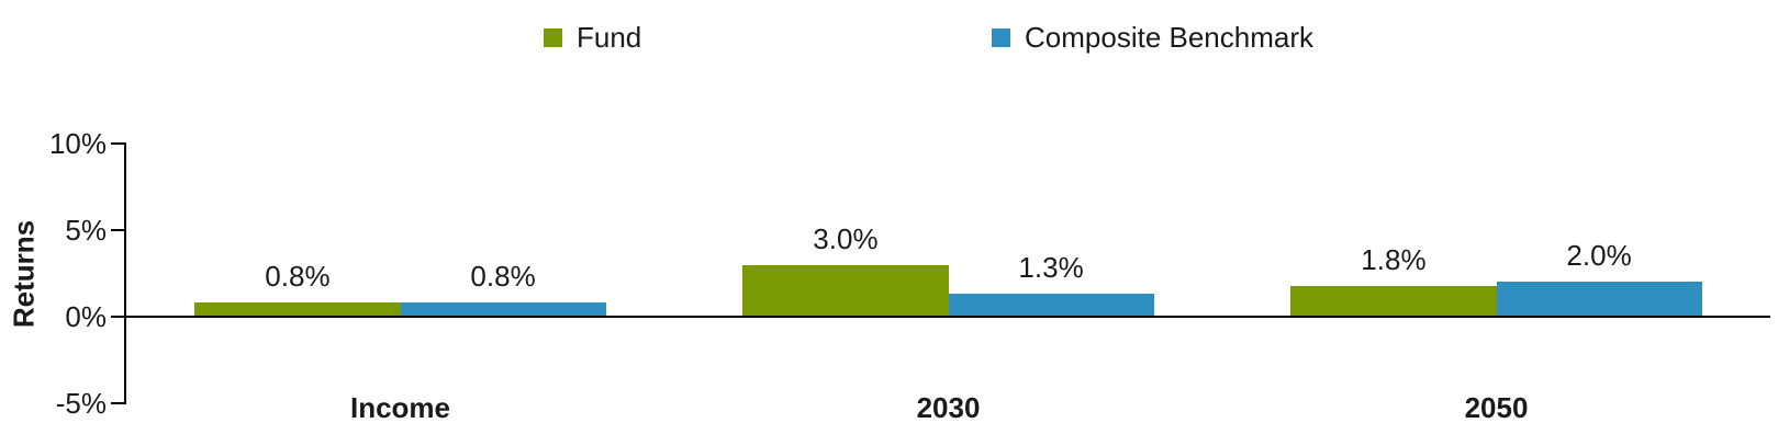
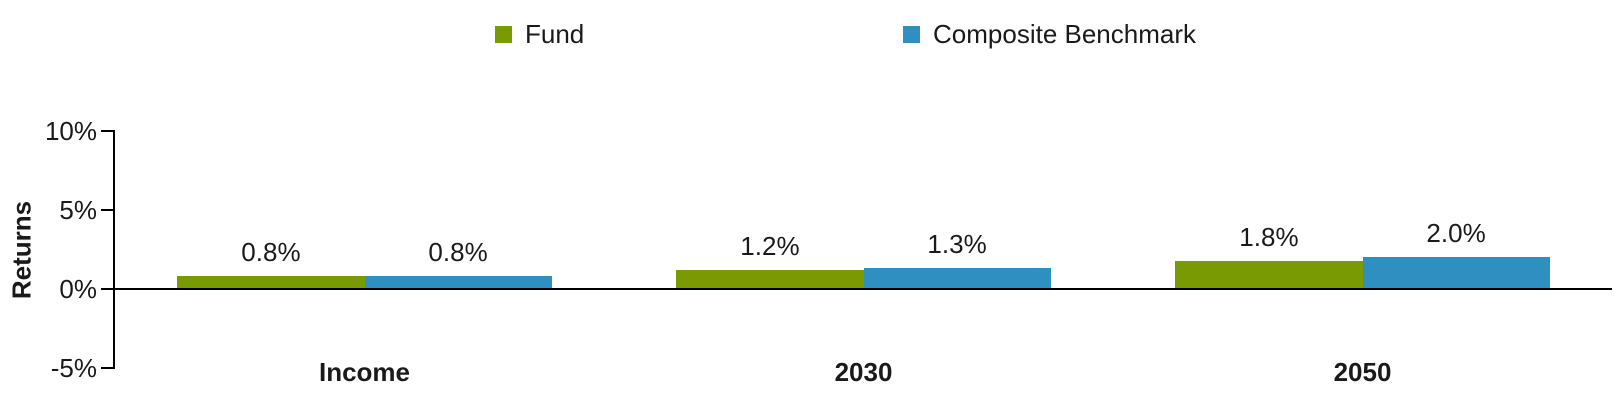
Fund/2030: 3.0% -> 1.2%
